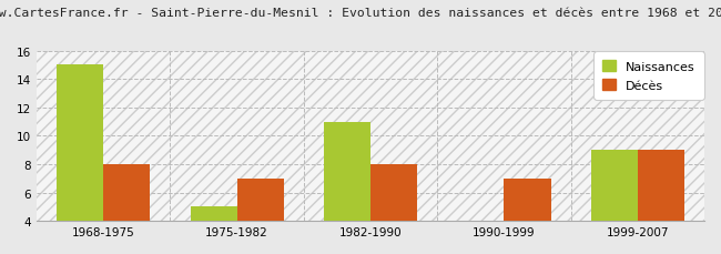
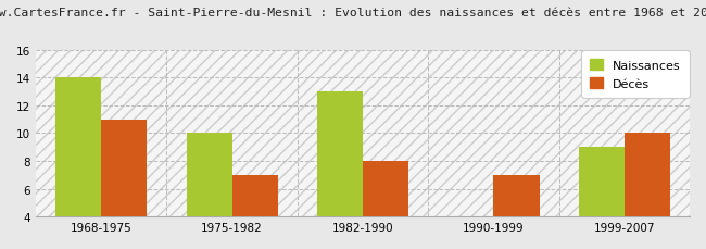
Naissances/1968-1975: 15 -> 14
Décès/1968-1975: 8 -> 11
Naissances/1975-1982: 5 -> 10
Naissances/1982-1990: 11 -> 13
Décès/1999-2007: 9 -> 10
